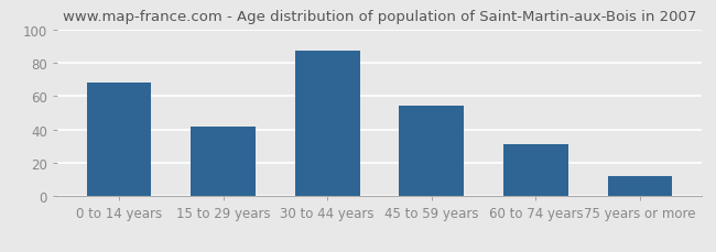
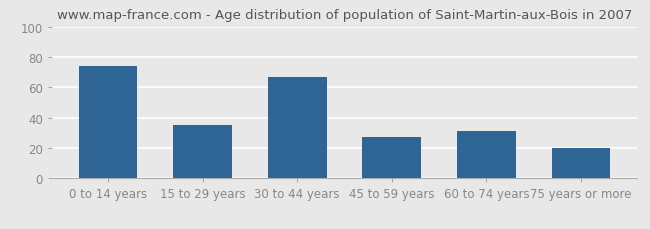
0 to 14 years: 68 -> 74
15 to 29 years: 42 -> 35
30 to 44 years: 87 -> 67
45 to 59 years: 54 -> 27
75 years or more: 12 -> 20
